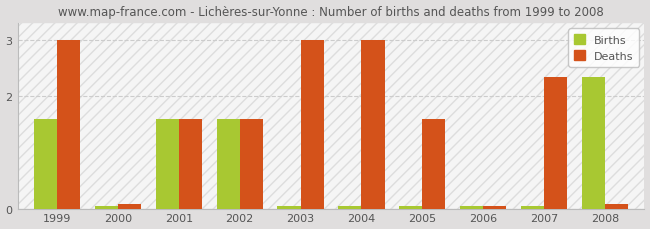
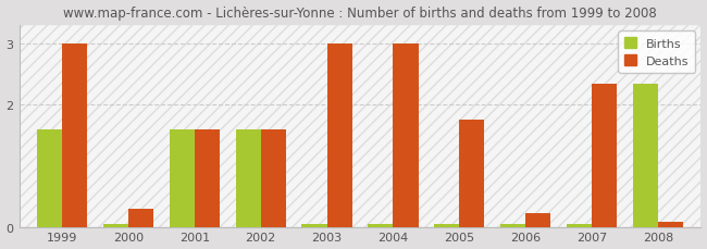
Deaths/2000: 0.08 -> 0.30
Deaths/2005: 1.60 -> 1.76
Deaths/2006: 0.04 -> 0.22
